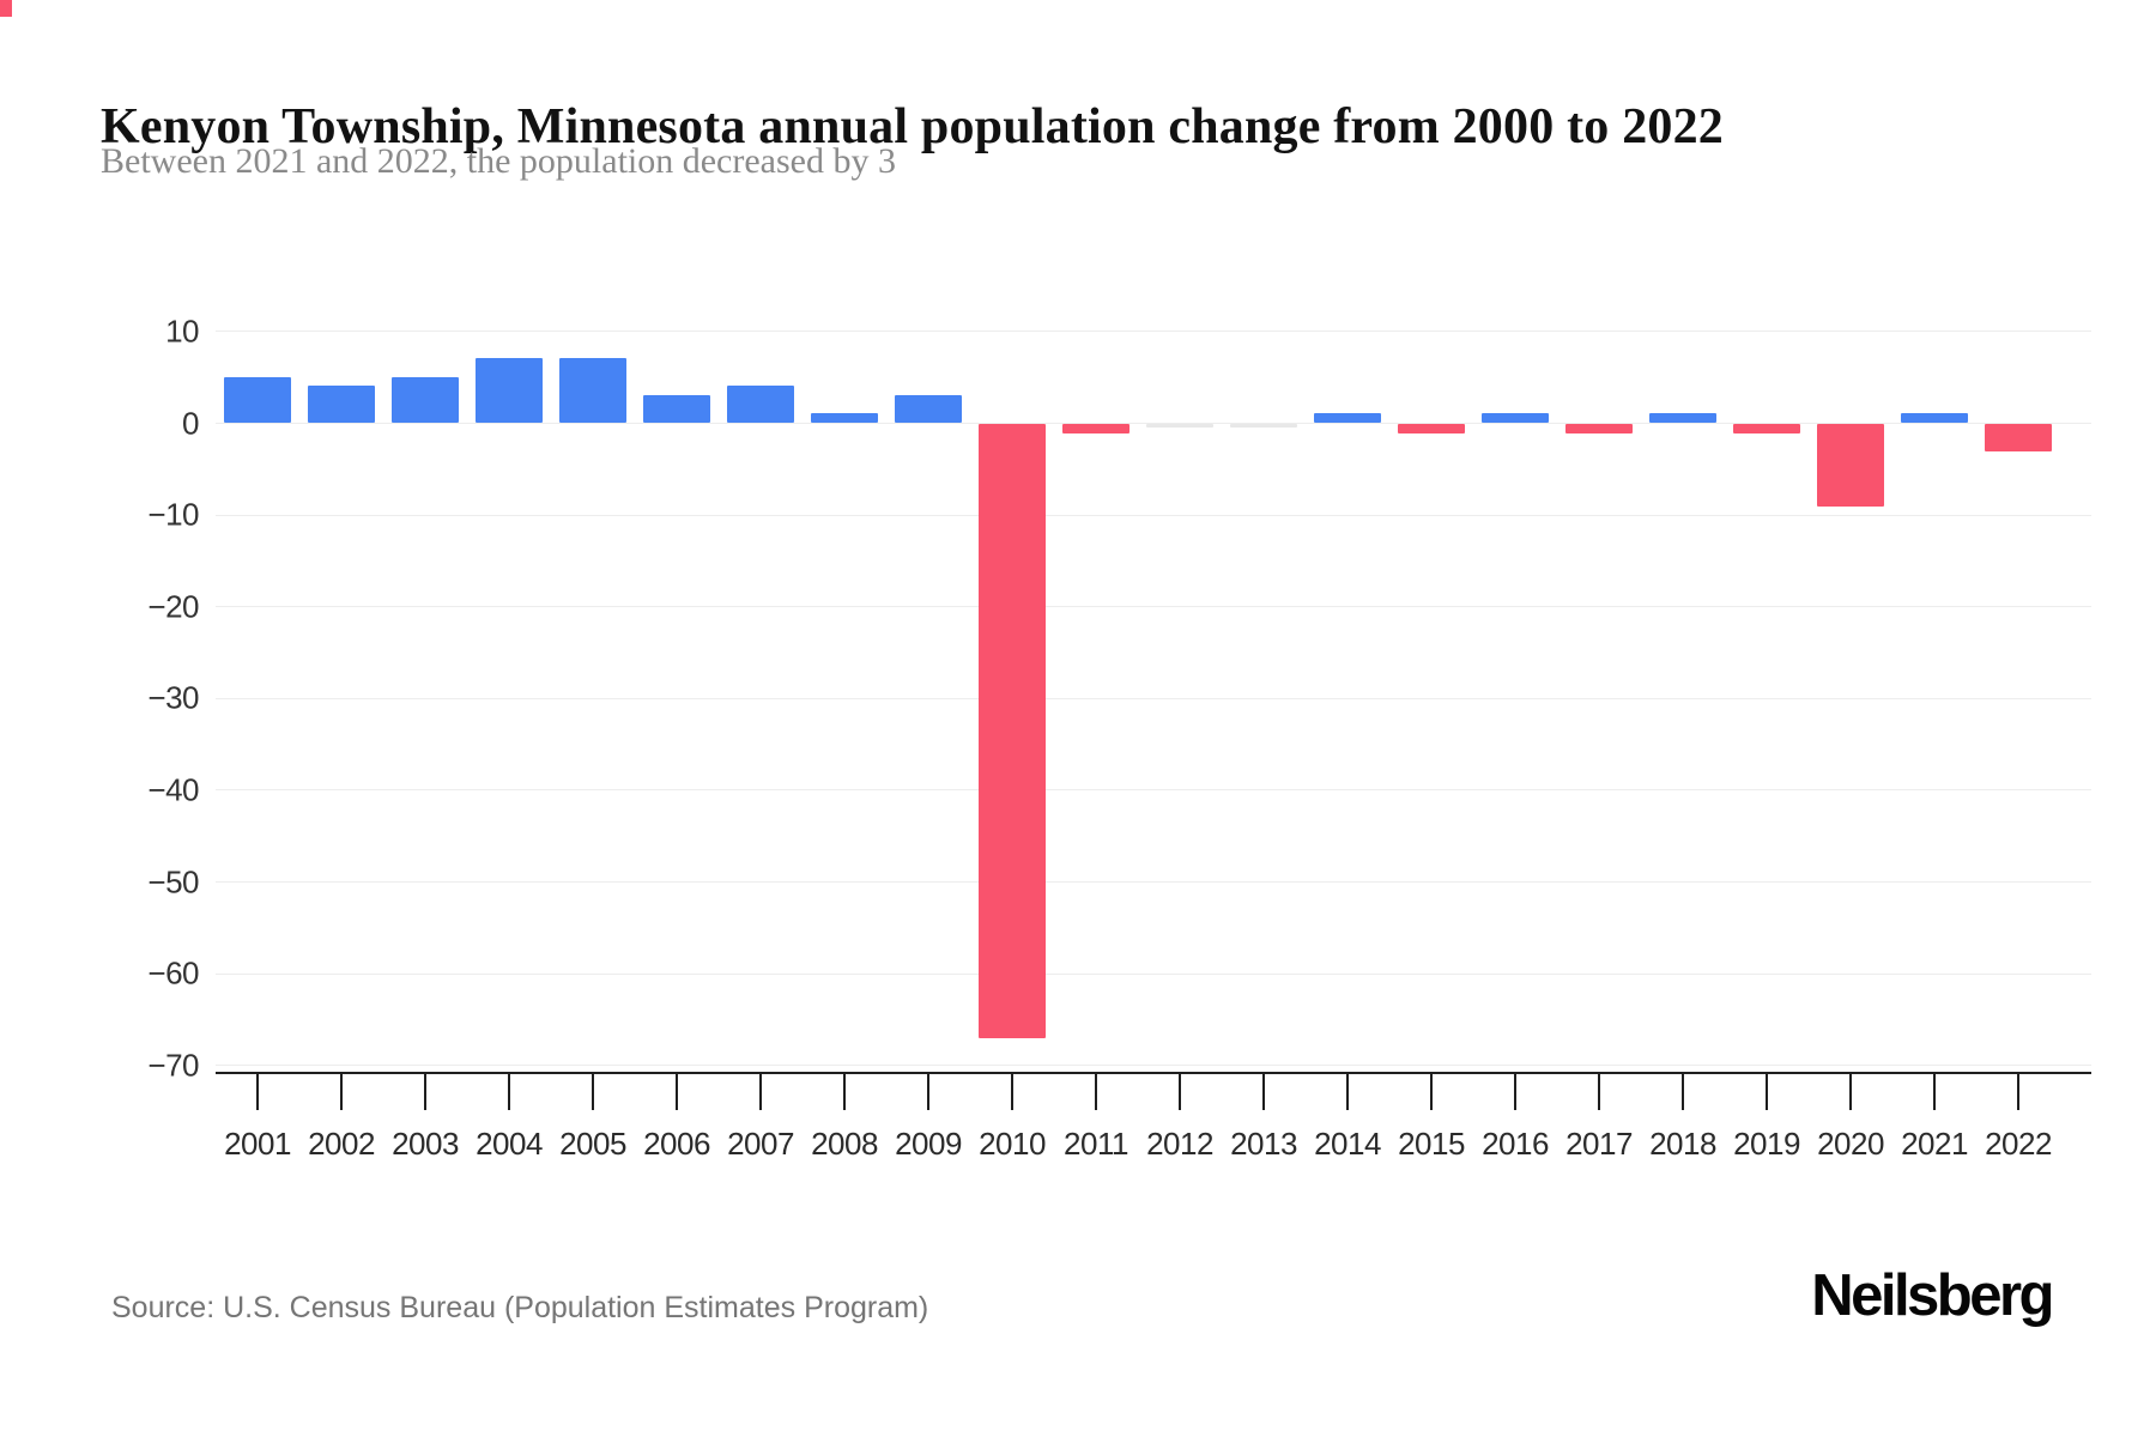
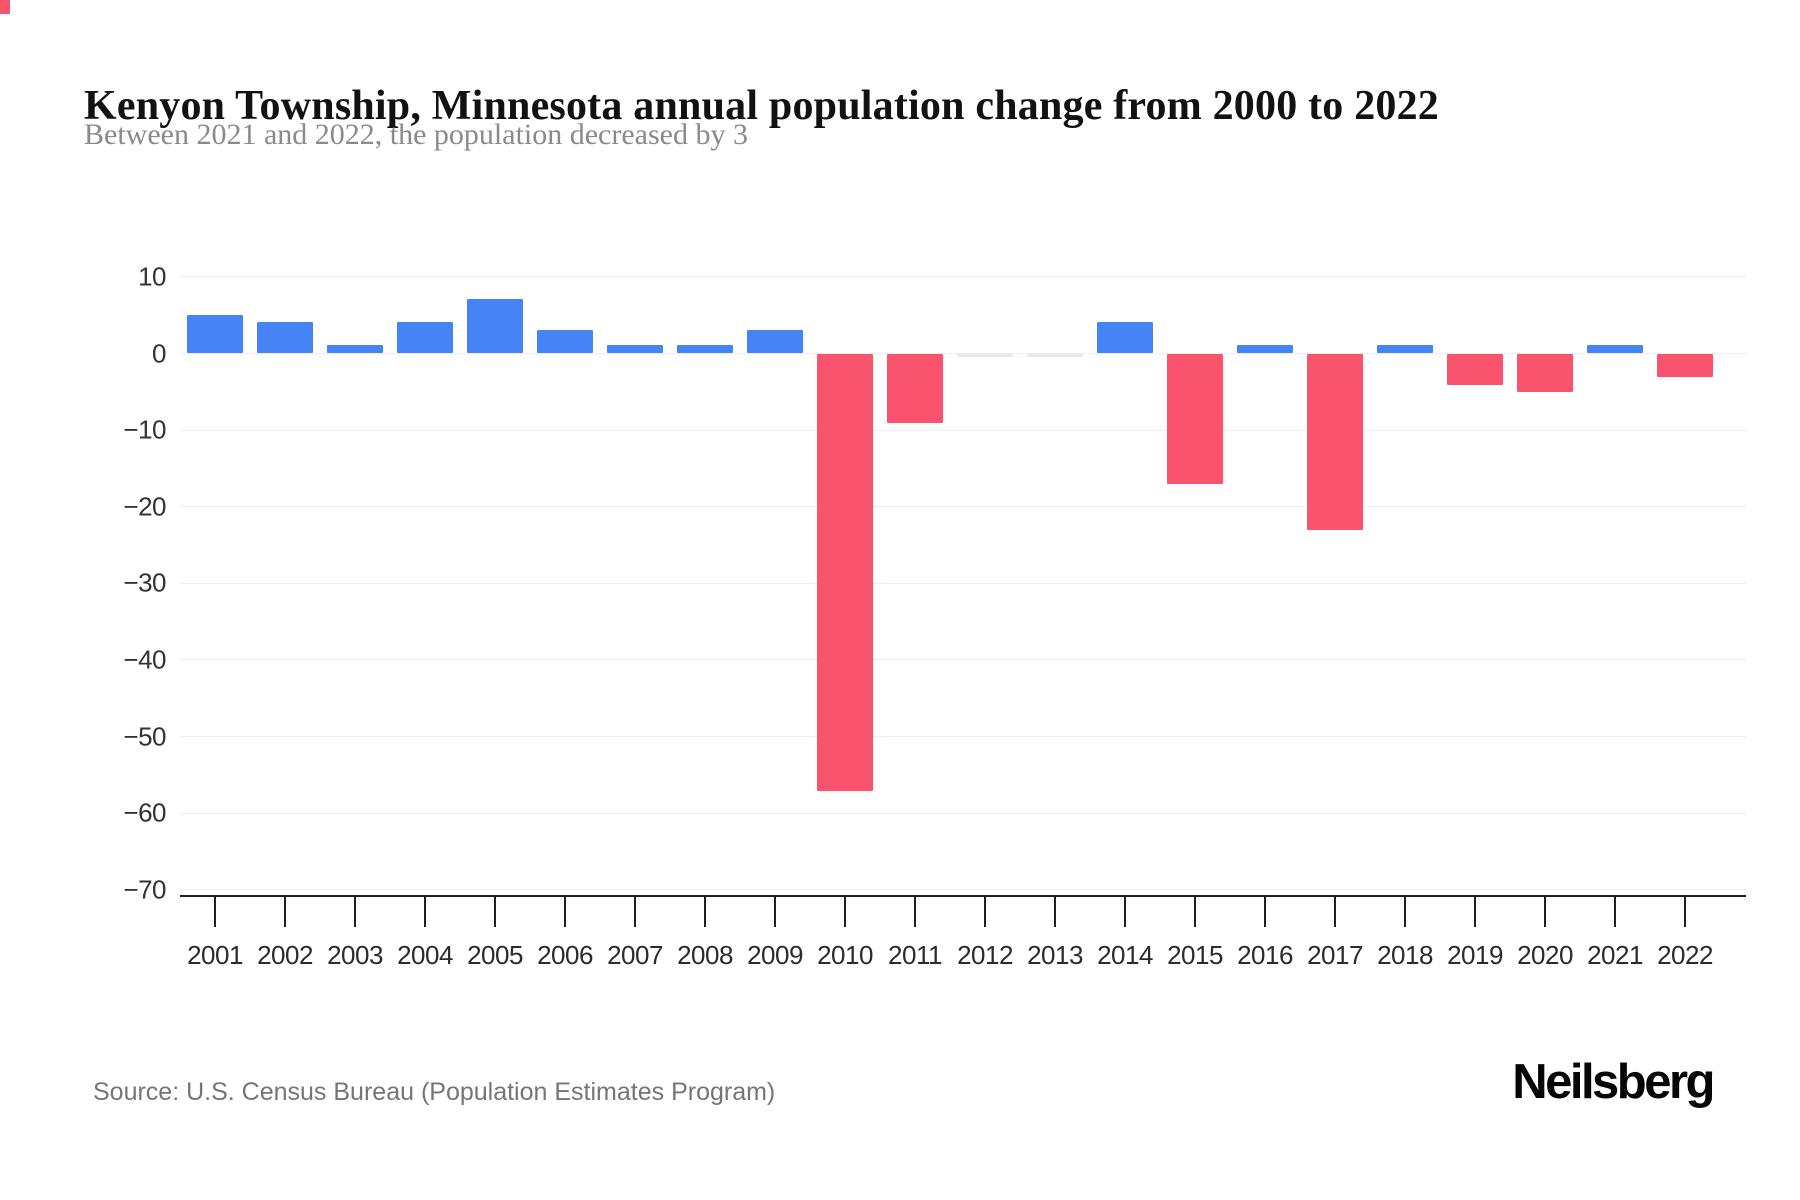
2003: 5 -> 1
2004: 7 -> 4
2007: 4 -> 1
2010: -67 -> -57
2011: -1 -> -9
2014: 1 -> 4
2015: -1 -> -17
2017: -1 -> -23
2019: -1 -> -4
2020: -9 -> -5
